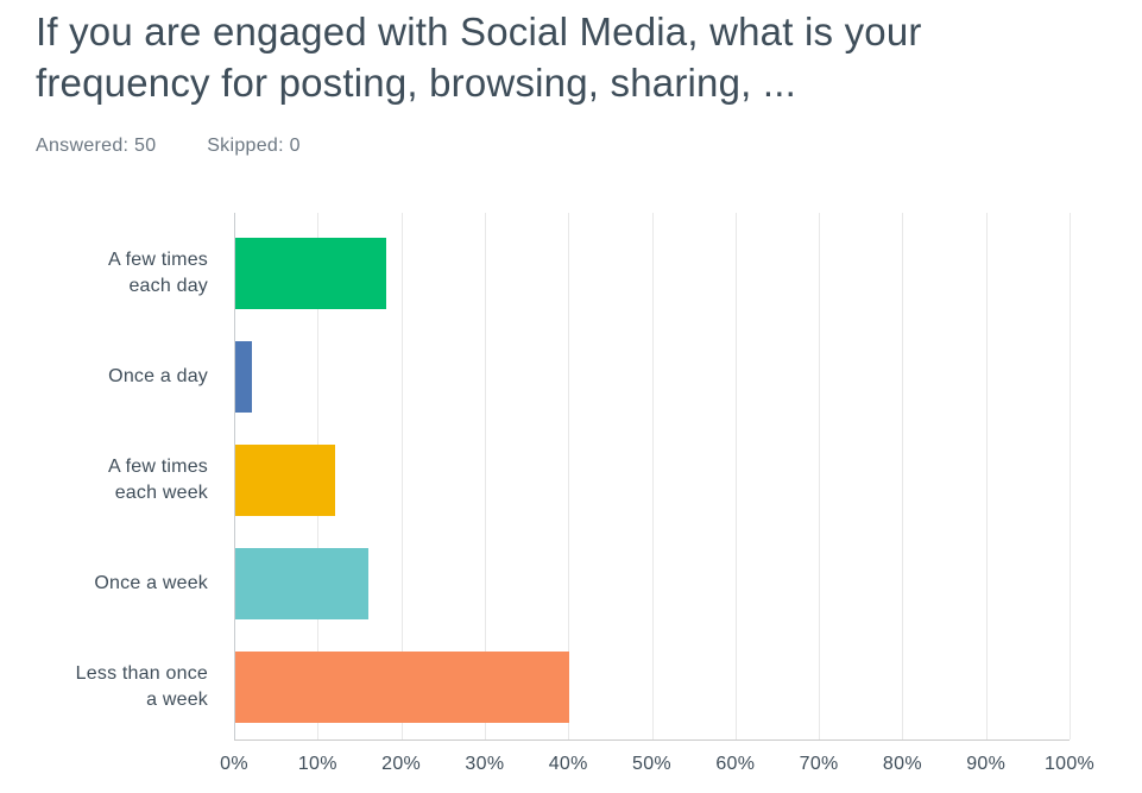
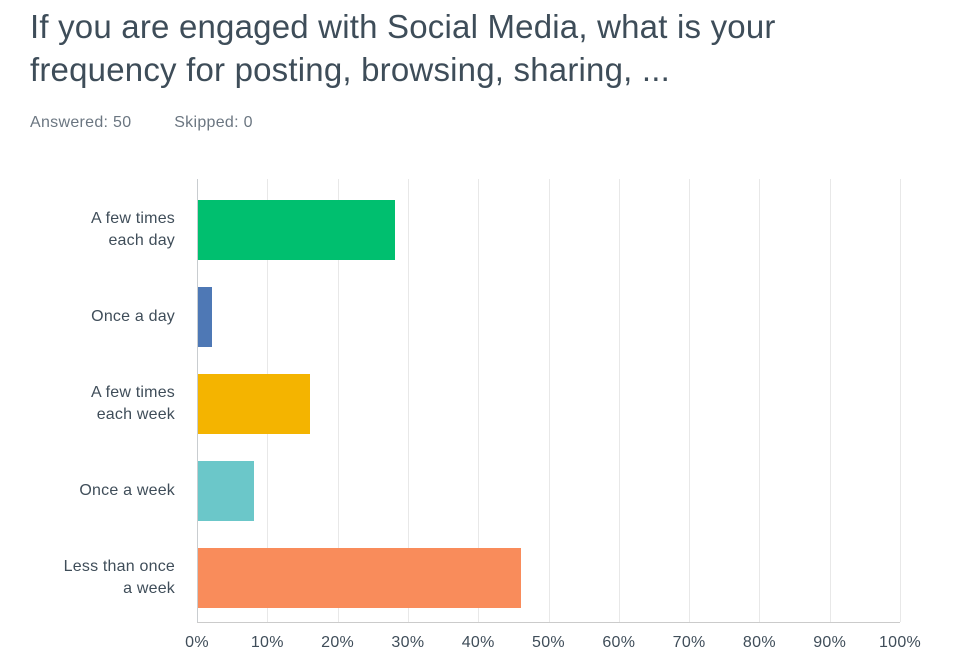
A few times each day: 18% -> 28%
A few times each week: 12% -> 16%
Once a week: 16% -> 8%
Less than once a week: 40% -> 46%
